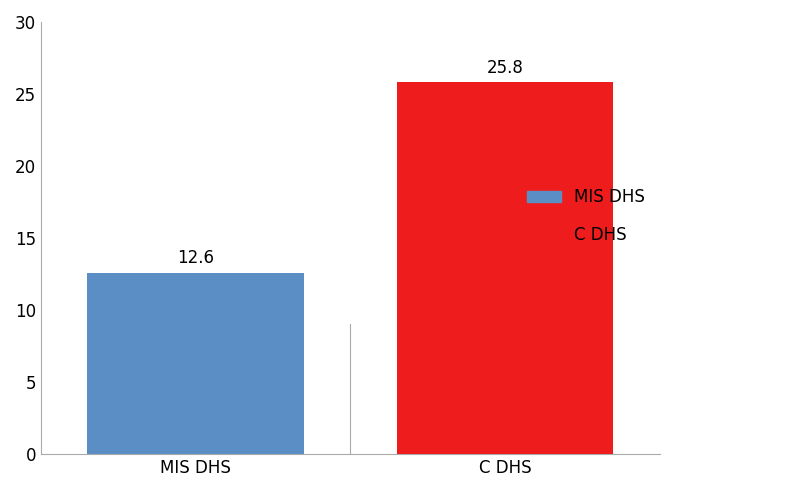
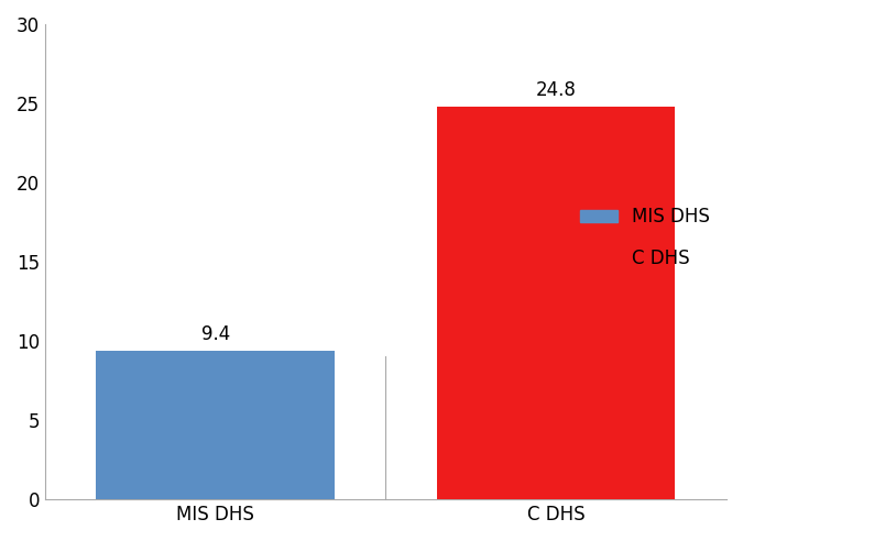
MIS DHS: 12.6 -> 9.4
C DHS: 25.8 -> 24.8
